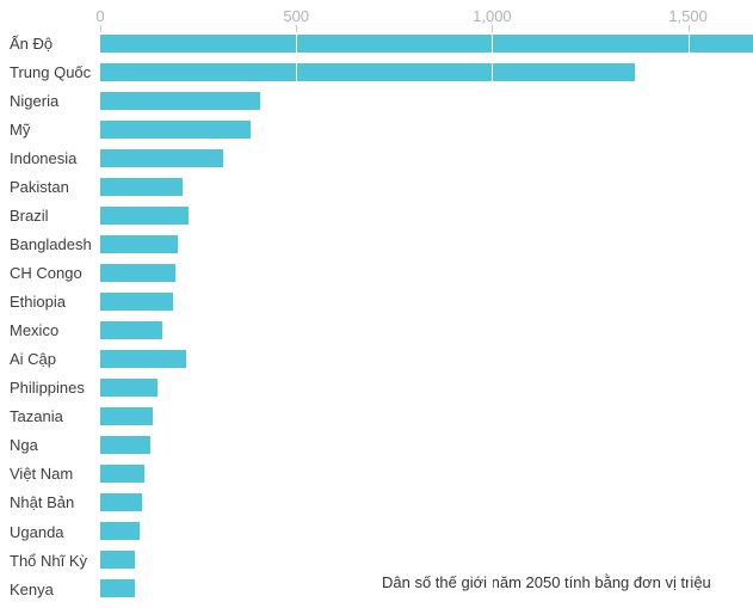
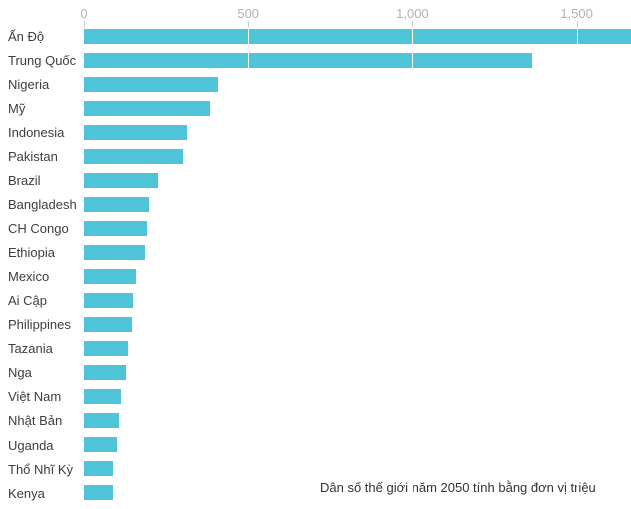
Pakistan: 210 -> 300
Ai Cập: 220 -> 150
